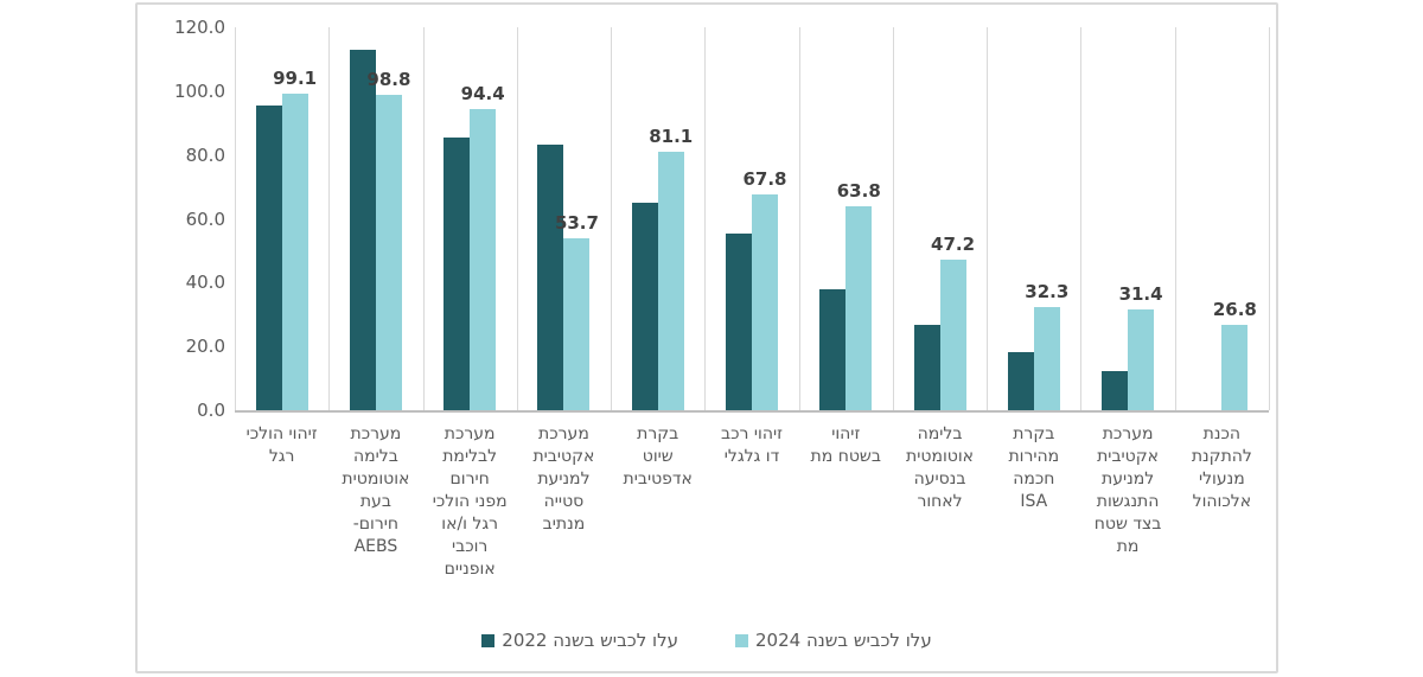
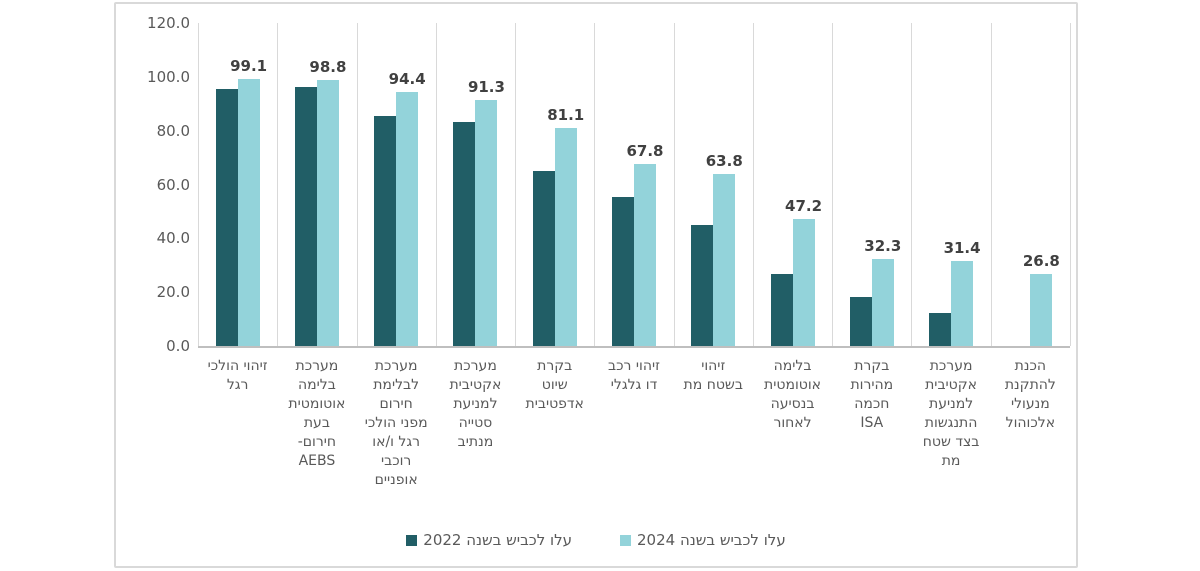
עלו לכביש בשנה 2022/מערכת בלימה אוטומטית בעת חירום- AEBS: 113 -> 96
עלו לכביש בשנה 2024/מערכת אקטיבית למניעת סטייה מנתיב: 53.7 -> 91.3
עלו לכביש בשנה 2022/זיהוי בשטח מת: 38 -> 45
